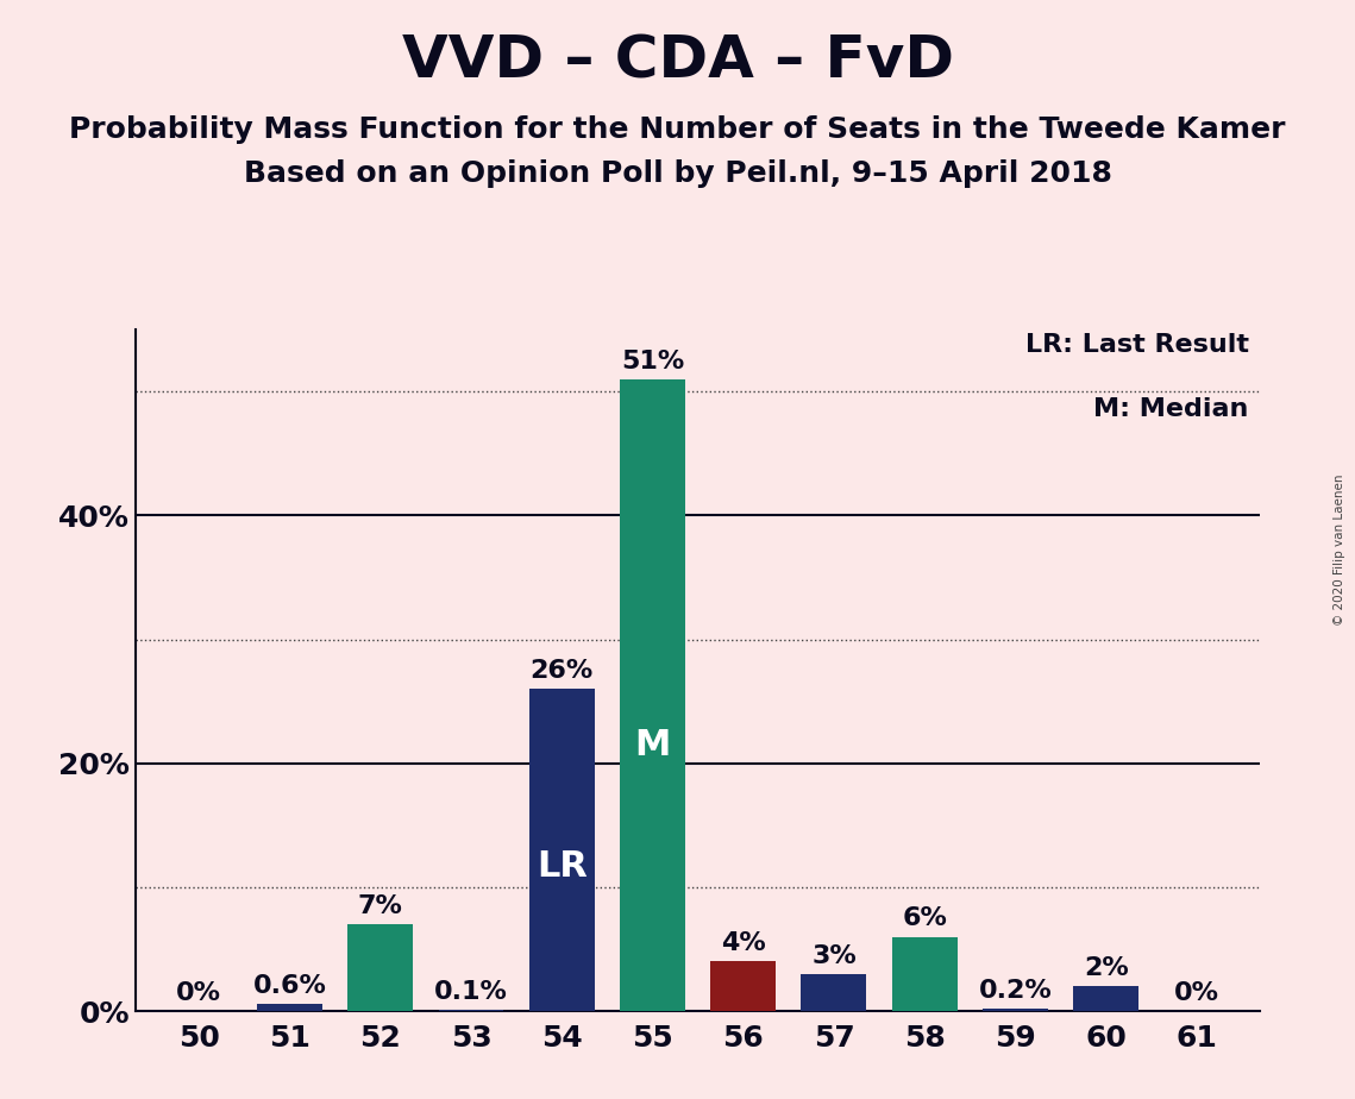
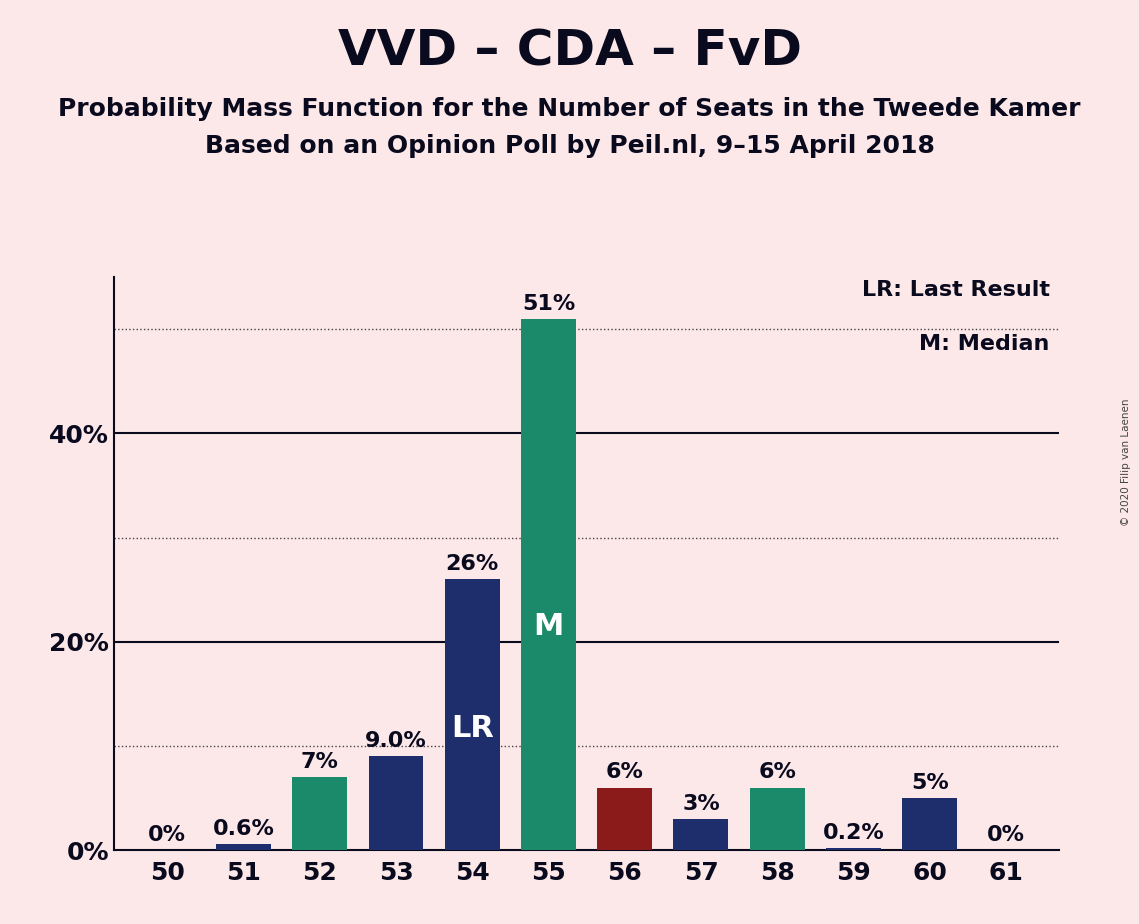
53: 0.1% -> 9.0%
56: 4% -> 6%
60: 2% -> 5%
